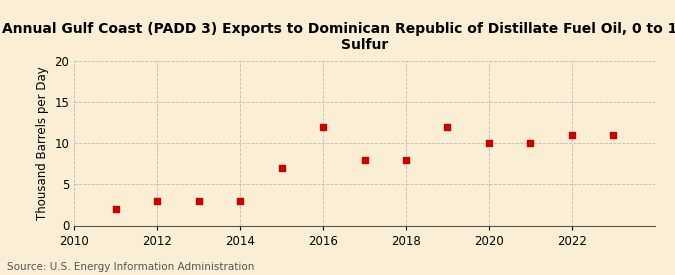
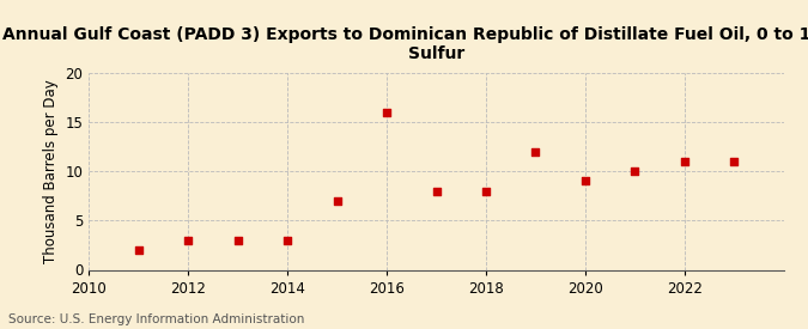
2016: 12 -> 16
2020: 10 -> 9
